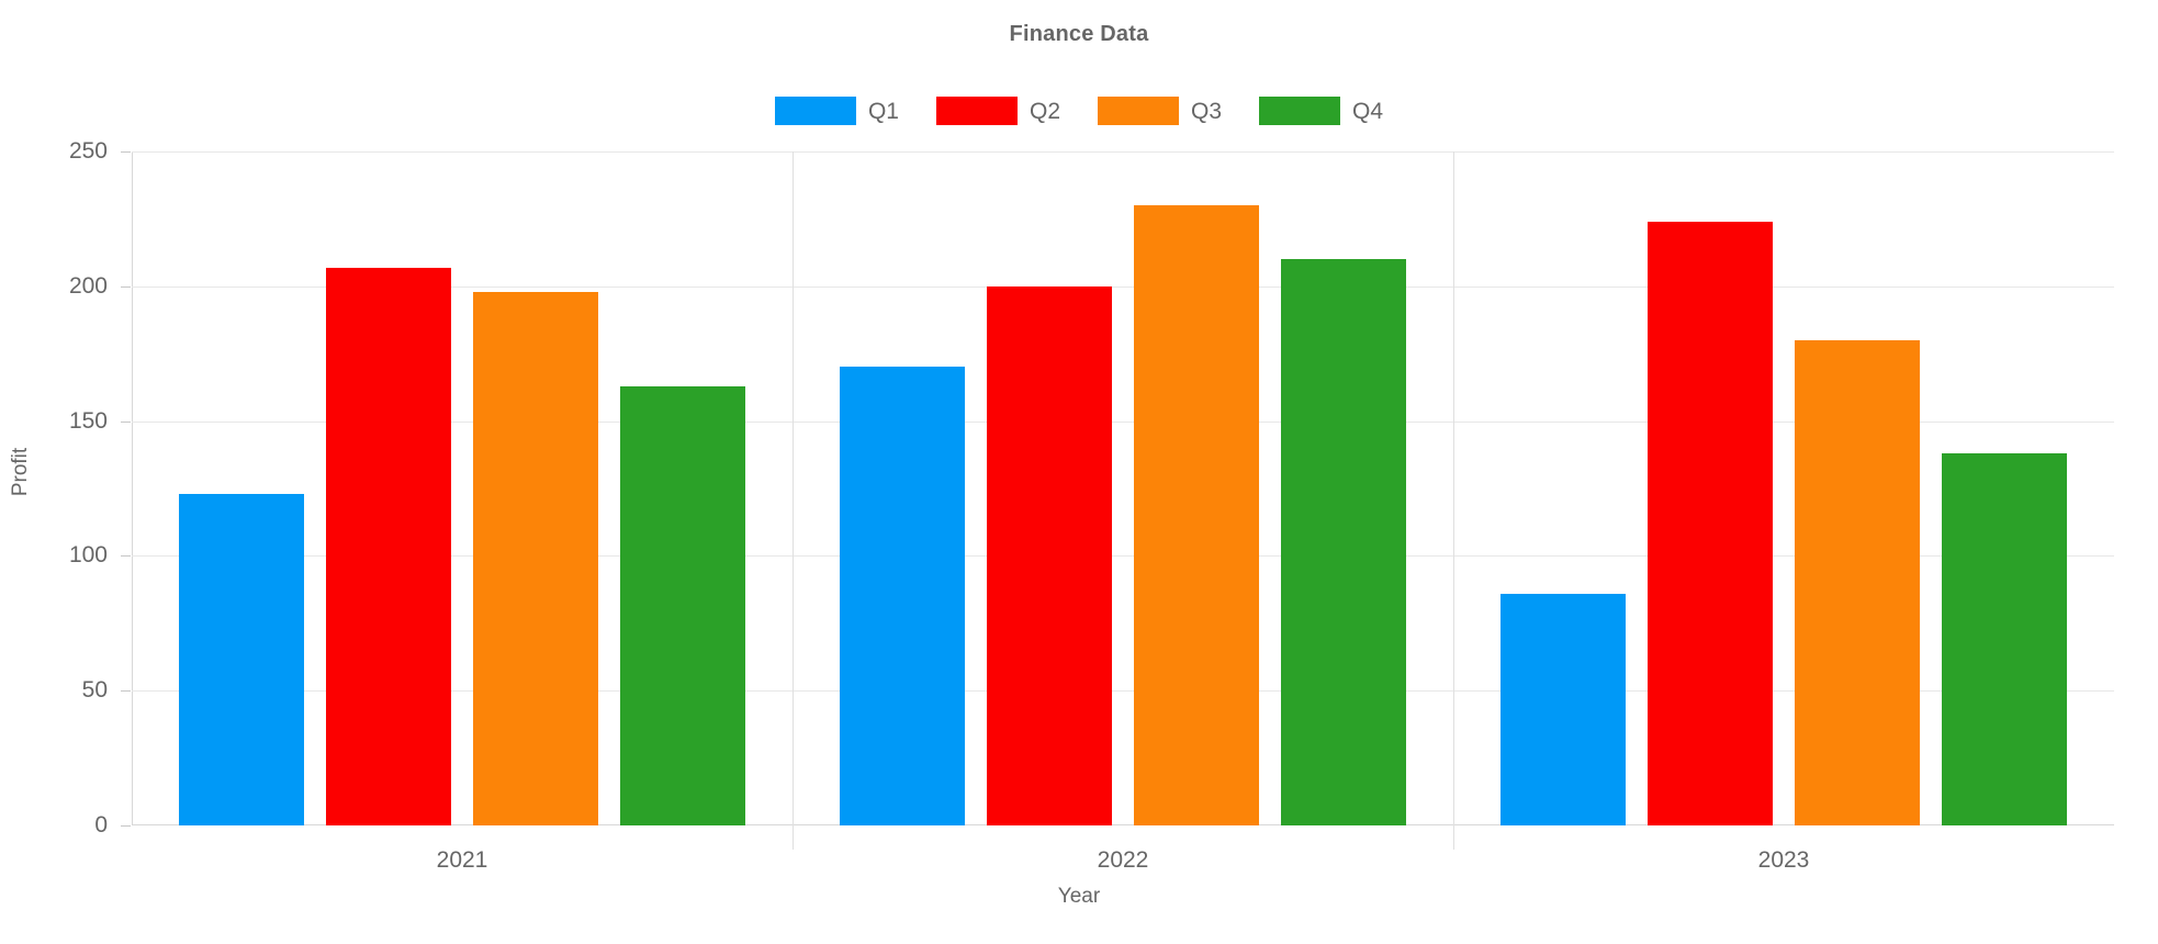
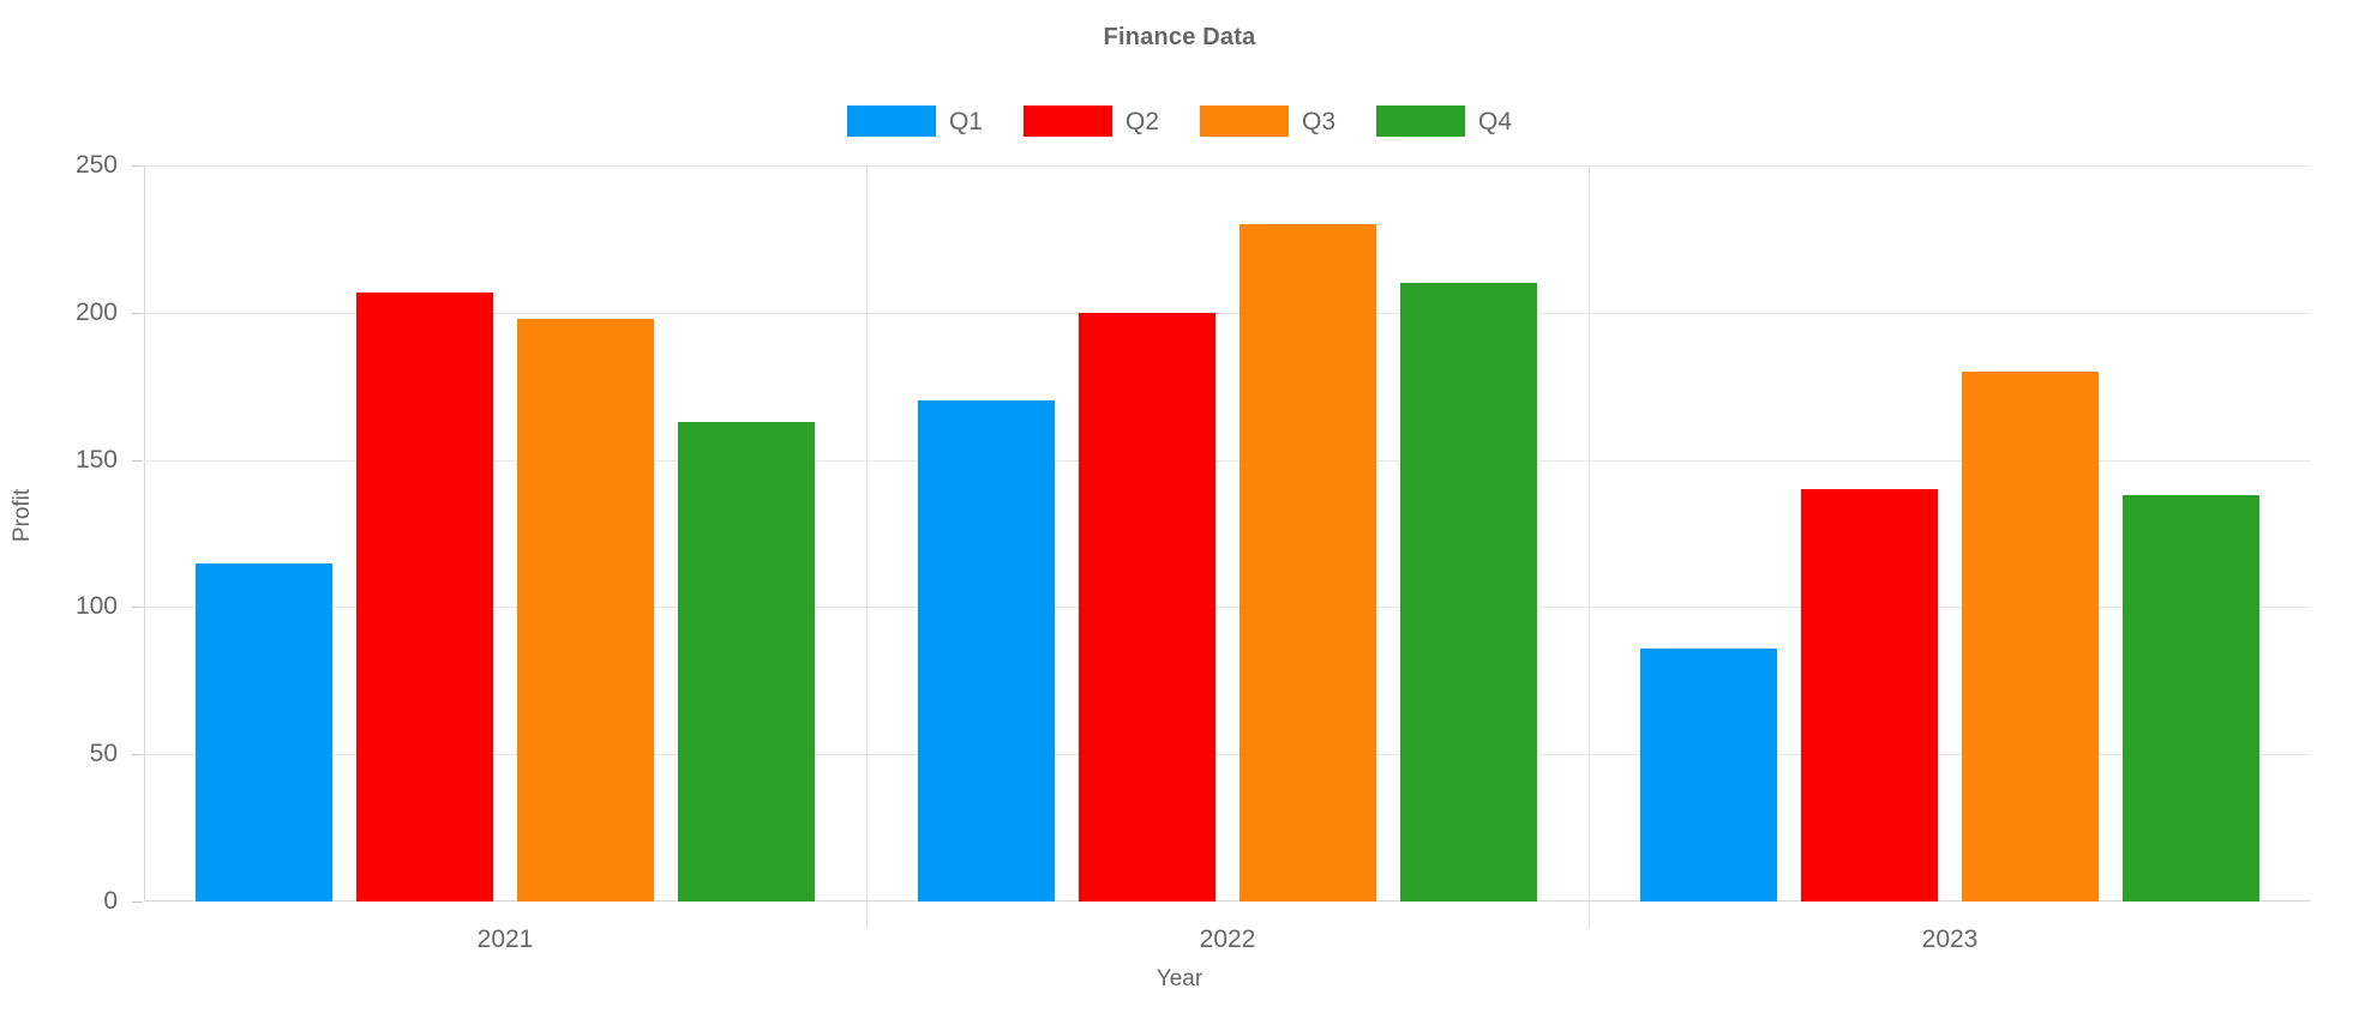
Q1/2021: 123 -> 115
Q2/2023: 224 -> 140
